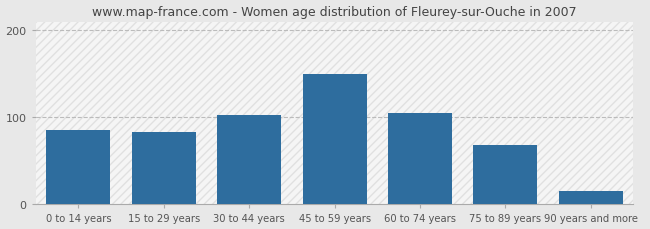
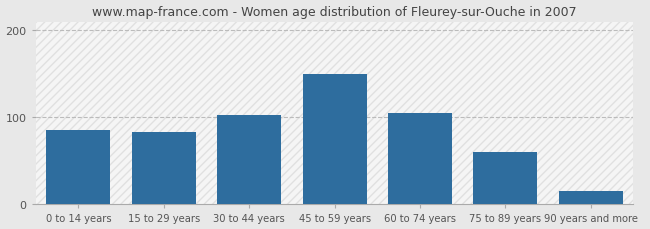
75 to 89 years: 68 -> 60
